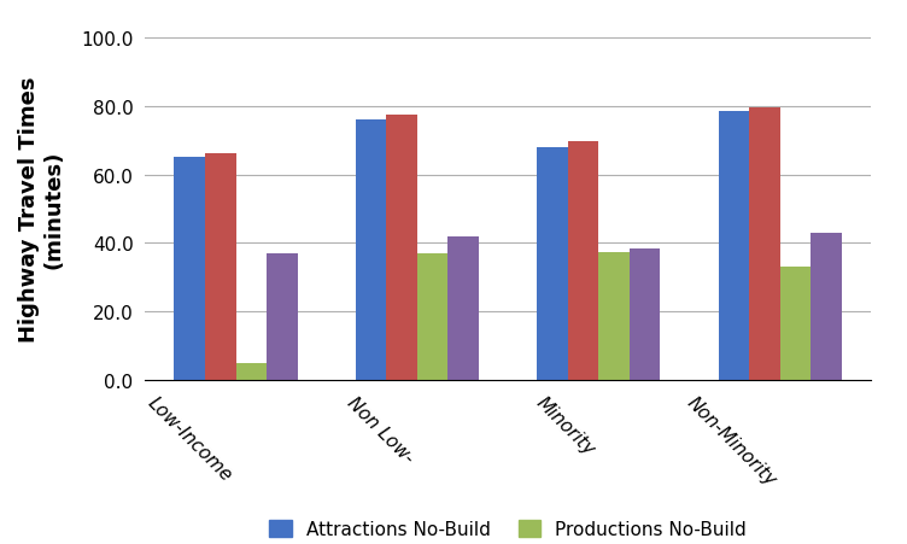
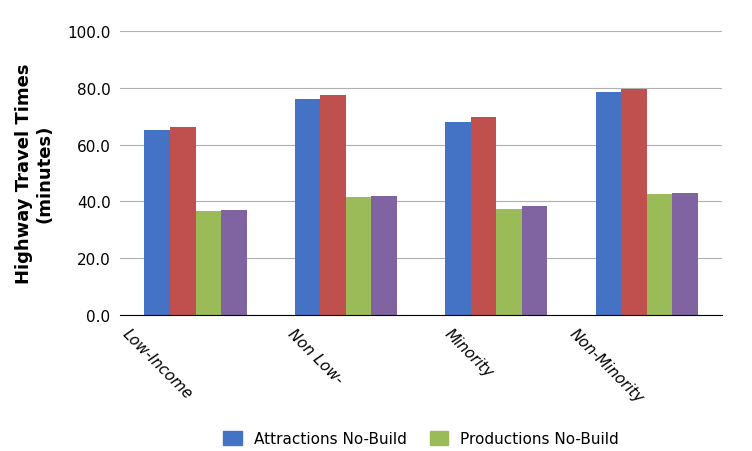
Productions No-Build/Low-Income: 5.0 -> 36.5
Productions No-Build/Non Low-: 37.0 -> 41.5
Productions No-Build/Non-Minority: 33.0 -> 42.5
